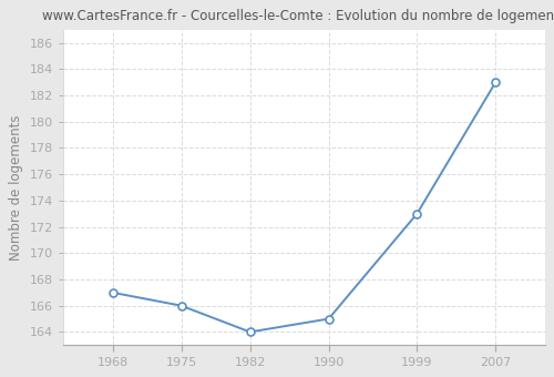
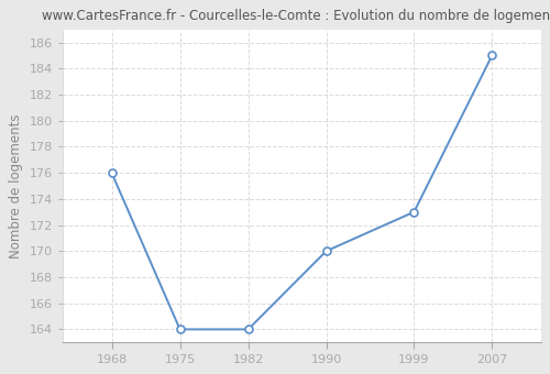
1968: 167 -> 176
1975: 166 -> 164
1990: 165 -> 170
2007: 183 -> 185
